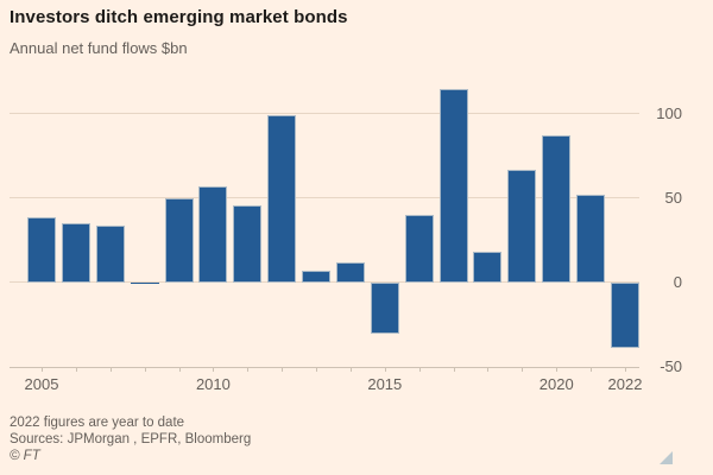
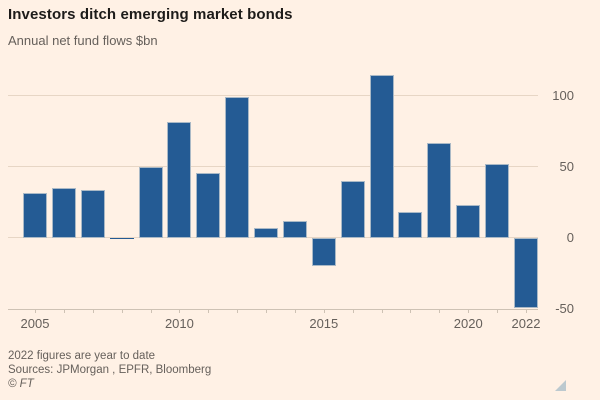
2005: 39 -> 32
2010: 57 -> 82
2015: -30 -> -20
2020: 87 -> 23
2022: -39 -> -49
